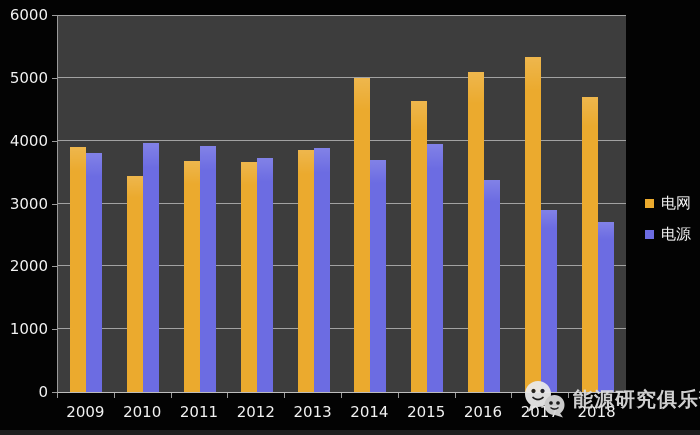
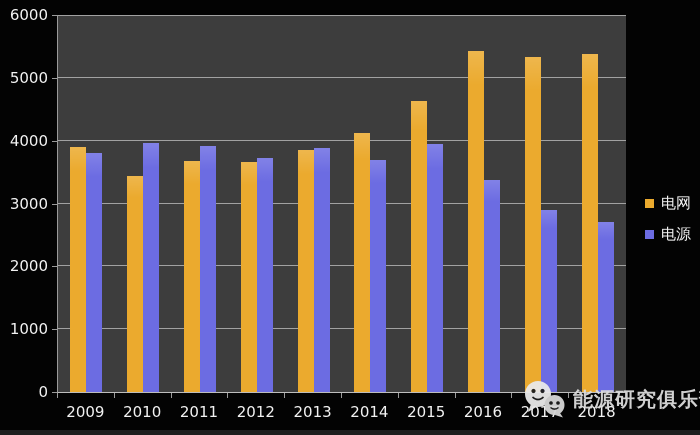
电网/2014: 5000 -> 4100
电网/2016: 5100 -> 5400
电网/2018: 4700 -> 5400
